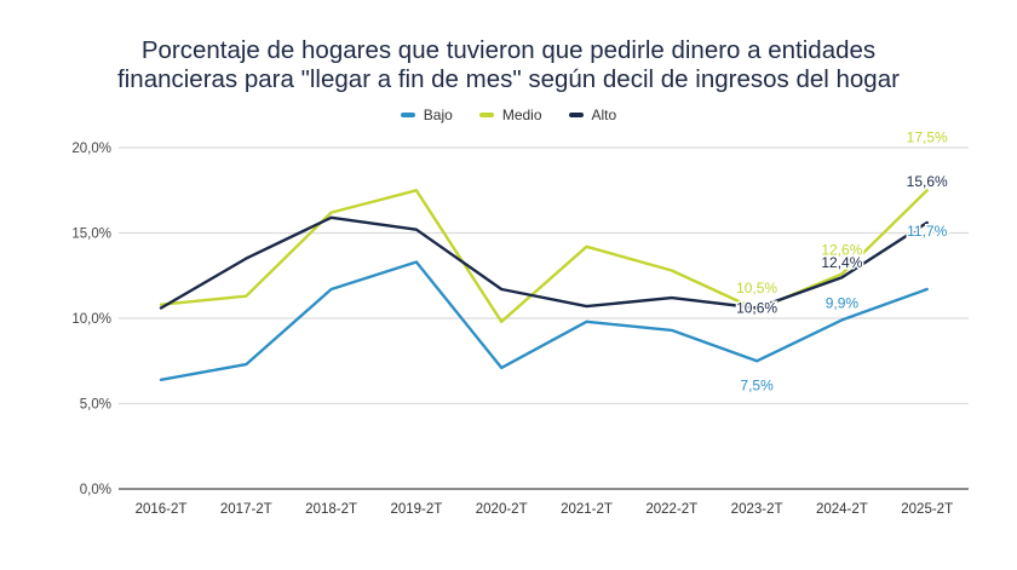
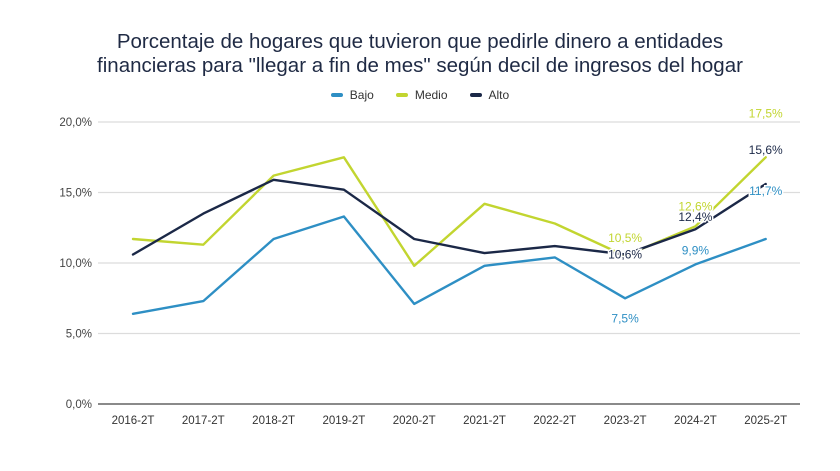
Medio/2016-2T: 10,8% -> 11,7%
Bajo/2022-2T: 9,3% -> 10,4%
